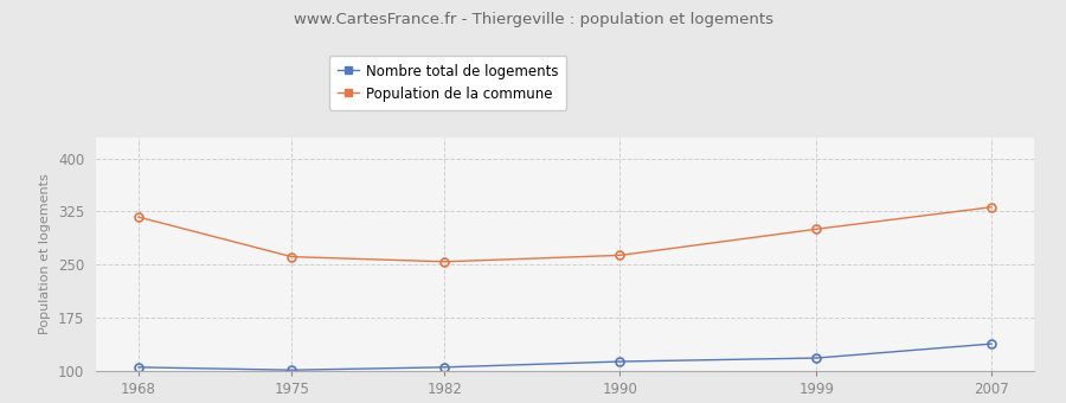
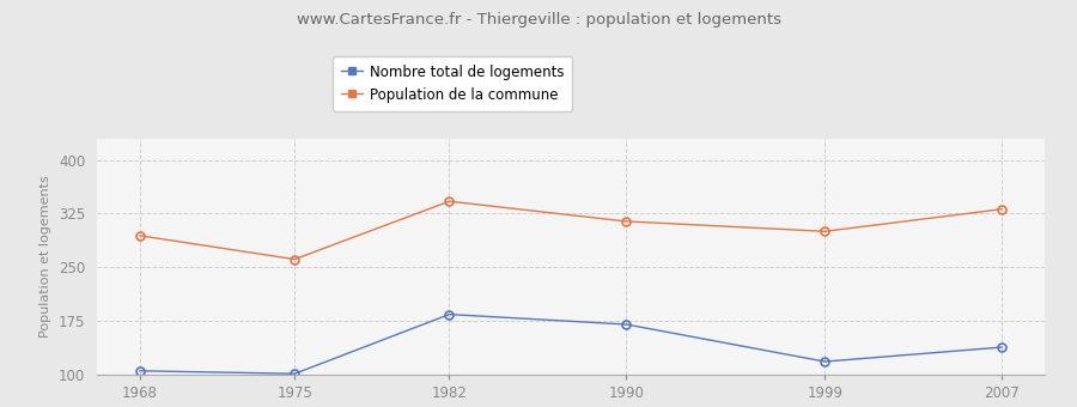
Population de la commune/1968: 317 -> 294
Nombre total de logements/1982: 105 -> 184
Population de la commune/1982: 254 -> 342
Nombre total de logements/1990: 113 -> 170
Population de la commune/1990: 263 -> 314
